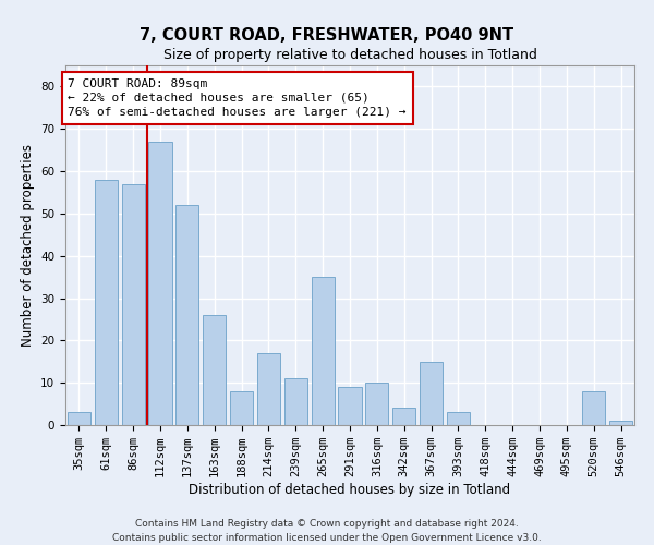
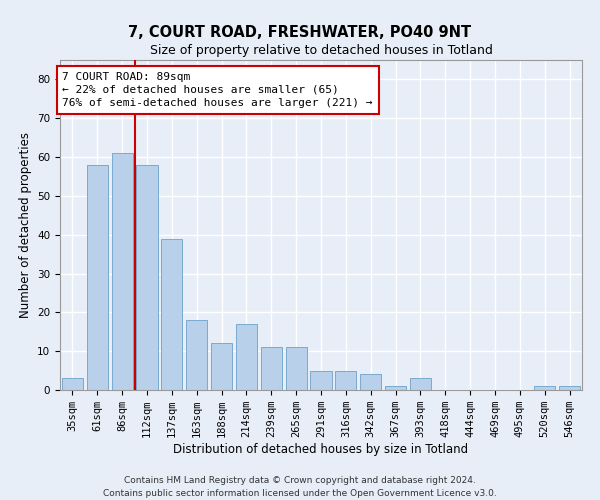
86sqm: 57 -> 61
112sqm: 67 -> 58
137sqm: 52 -> 39
163sqm: 26 -> 18
188sqm: 8 -> 12
265sqm: 35 -> 11
291sqm: 9 -> 5
316sqm: 10 -> 5
367sqm: 15 -> 1
520sqm: 8 -> 1
